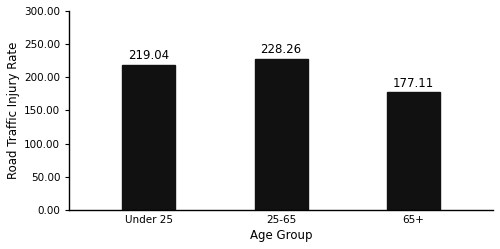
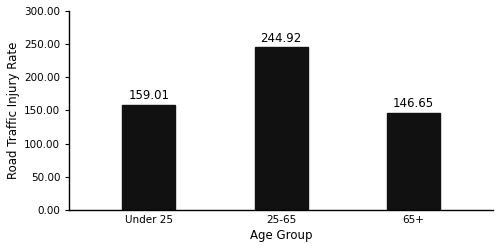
Under 25: 219.04 -> 159.01
25-65: 228.26 -> 244.92
65+: 177.11 -> 146.65
